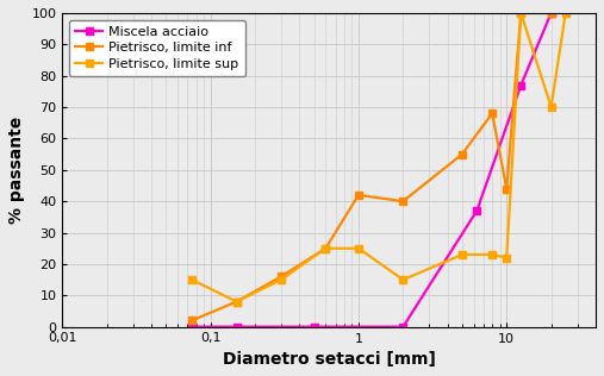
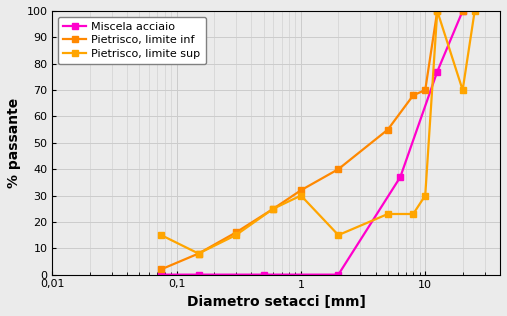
Pietrisco, limite inf/1: 42 -> 32
Pietrisco, limite sup/1: 25 -> 30
Pietrisco, limite inf/10: 44 -> 70
Pietrisco, limite sup/10: 22 -> 30
